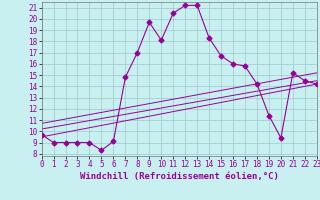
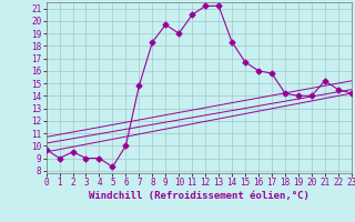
2: 9.0 -> 9.5
6: 9.1 -> 10.0
8: 17.0 -> 18.3
10: 18.1 -> 19.0
19: 11.4 -> 14.0
20: 9.4 -> 14.0
